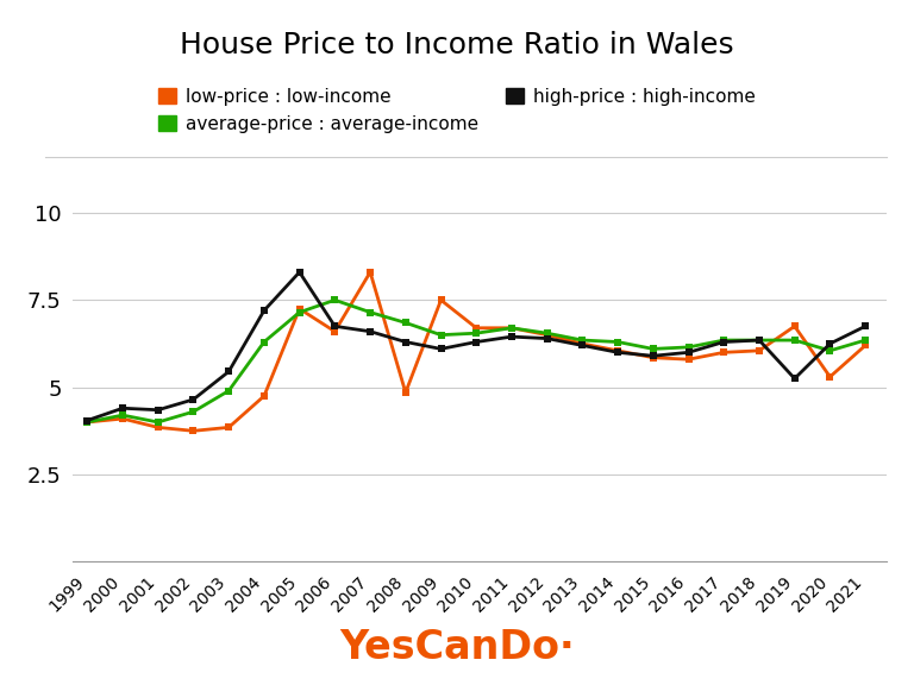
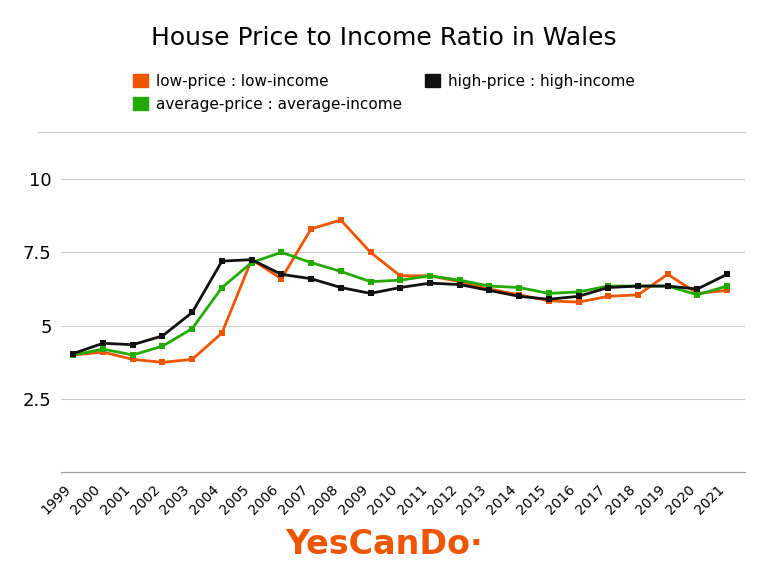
high-price : high-income/2005: 8.30 -> 7.25
low-price : low-income/2008: 4.85 -> 8.60
high-price : high-income/2019: 5.25 -> 6.35
low-price : low-income/2020: 5.30 -> 6.10
